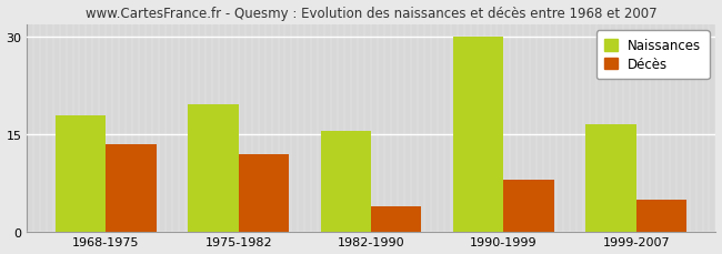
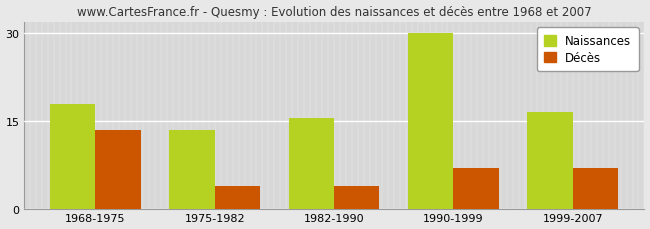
Naissances/1975-1982: 19.6 -> 13.5
Décès/1975-1982: 12.0 -> 4.0
Décès/1990-1999: 8.0 -> 7.0
Décès/1999-2007: 5.0 -> 7.0
